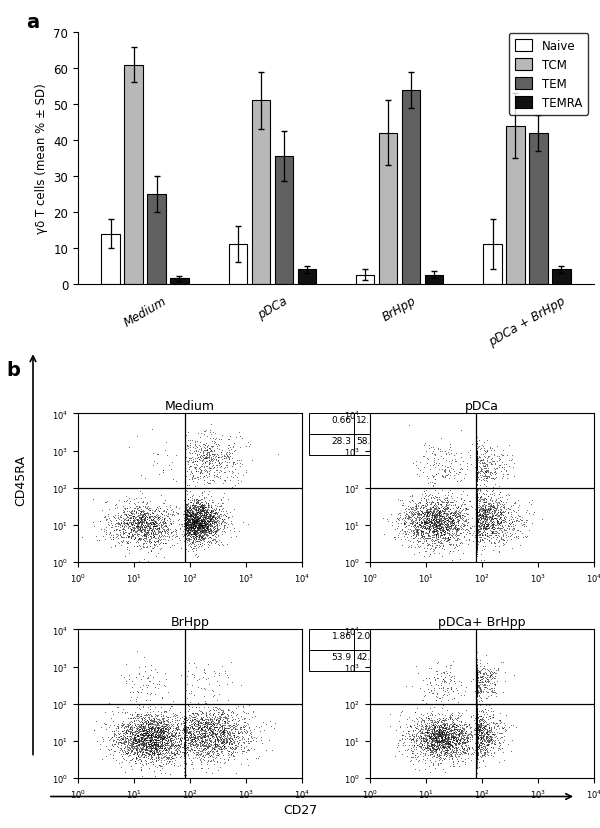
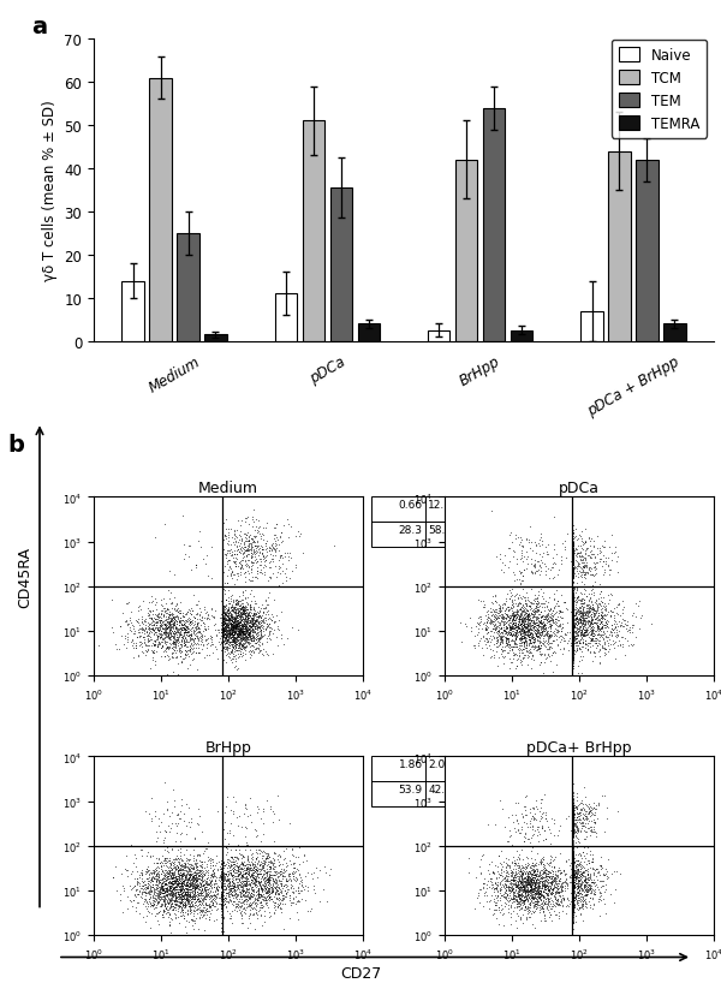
Naive/pDCa + BrHpp: 11.0 -> 7.0
